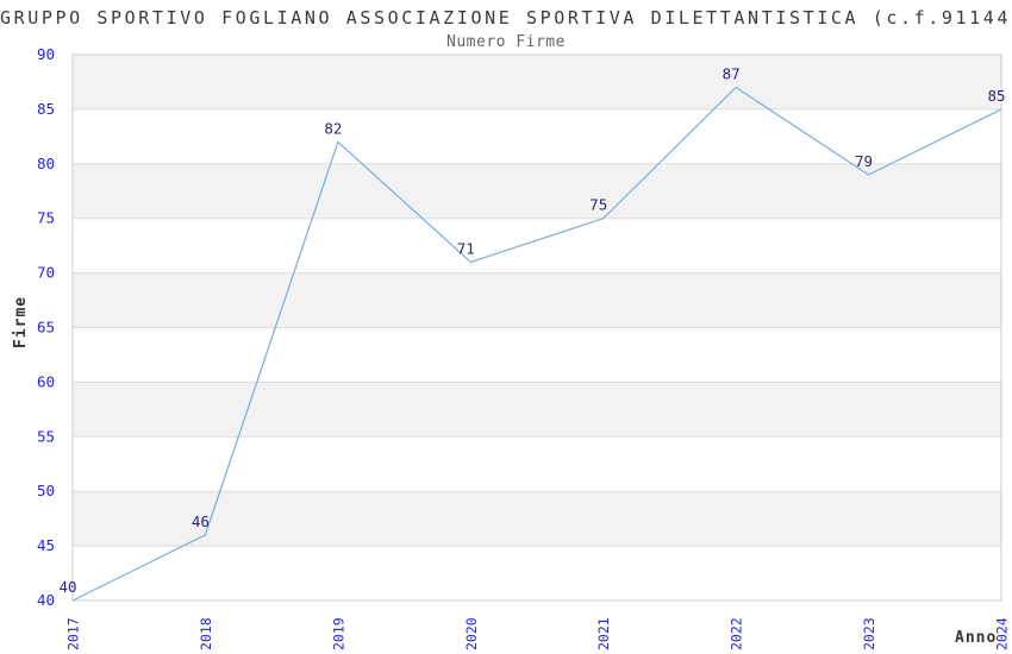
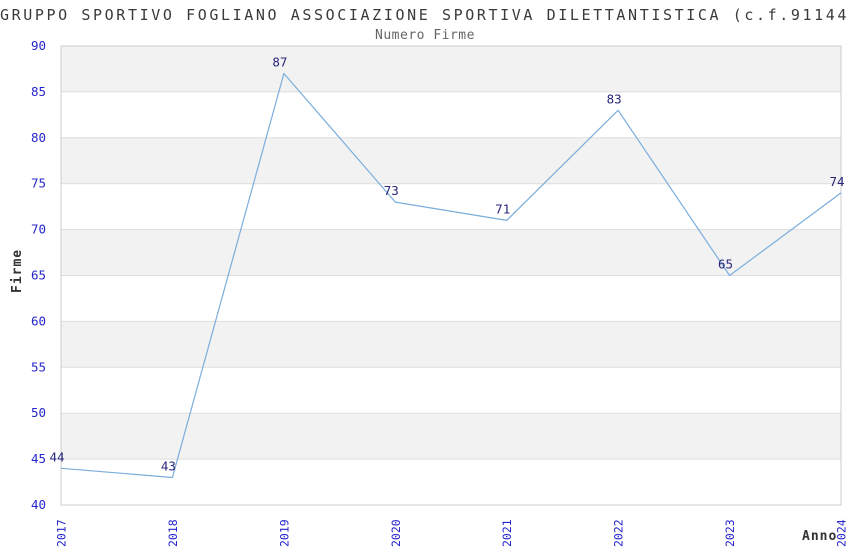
2017: 40 -> 44
2018: 46 -> 43
2019: 82 -> 87
2020: 71 -> 73
2021: 75 -> 71
2022: 87 -> 83
2023: 79 -> 65
2024: 85 -> 74
